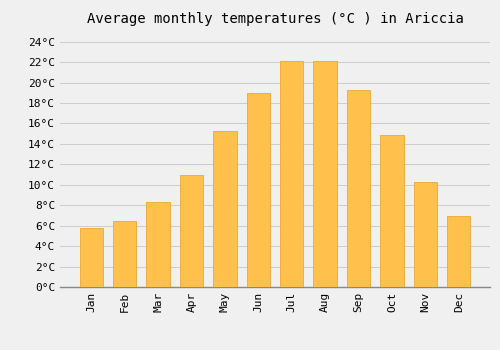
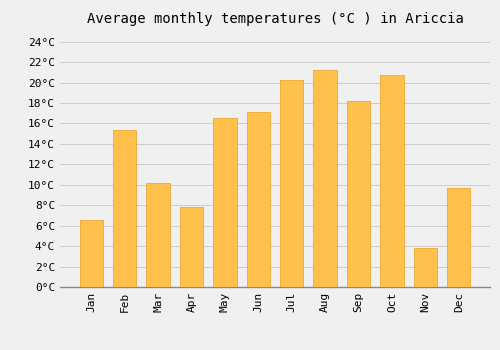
Jan: 5.8°C -> 6.6°C
Feb: 6.5°C -> 15.4°C
Mar: 8.3°C -> 10.2°C
Apr: 11.0°C -> 7.8°C
May: 15.3°C -> 16.5°C
Jun: 19.0°C -> 17.1°C
Jul: 22.1°C -> 20.3°C
Aug: 22.1°C -> 21.2°C
Sep: 19.3°C -> 18.2°C
Oct: 14.9°C -> 20.7°C
Nov: 10.3°C -> 3.8°C
Dec: 6.9°C -> 9.7°C
